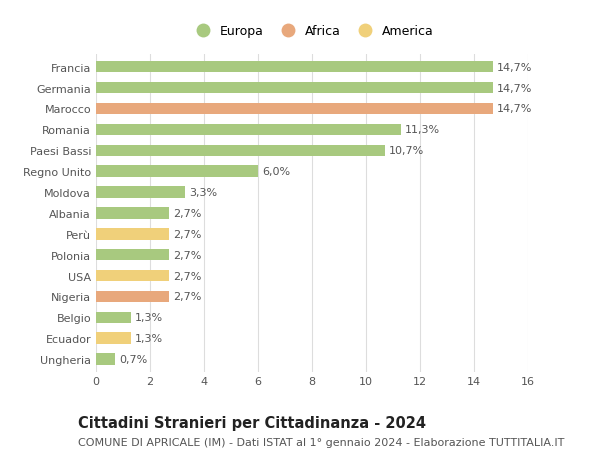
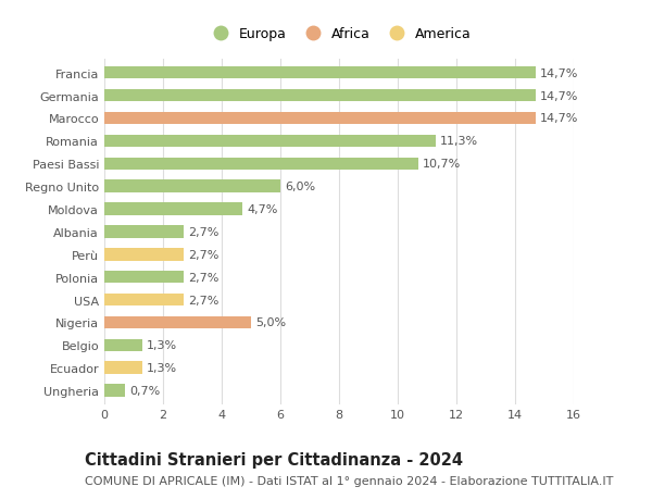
Moldova: 3,3% -> 4,7%
Nigeria: 2,7% -> 5,0%
